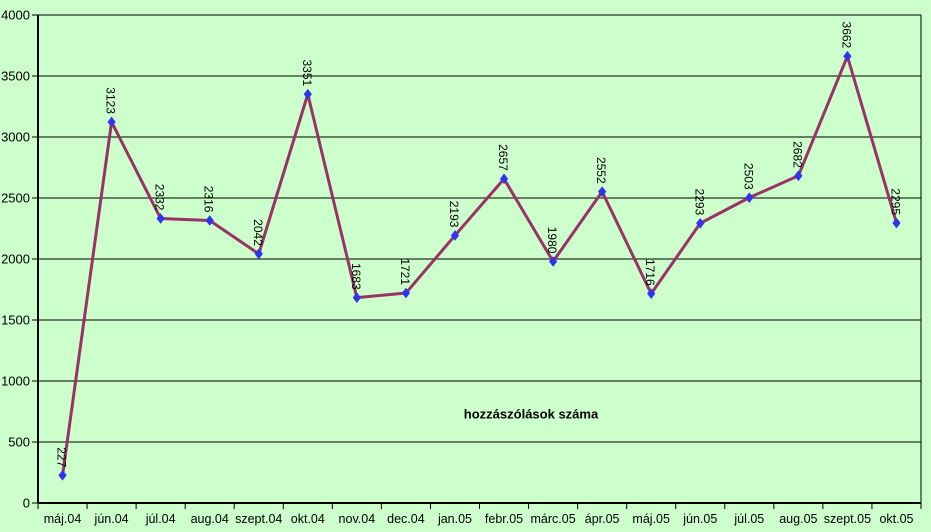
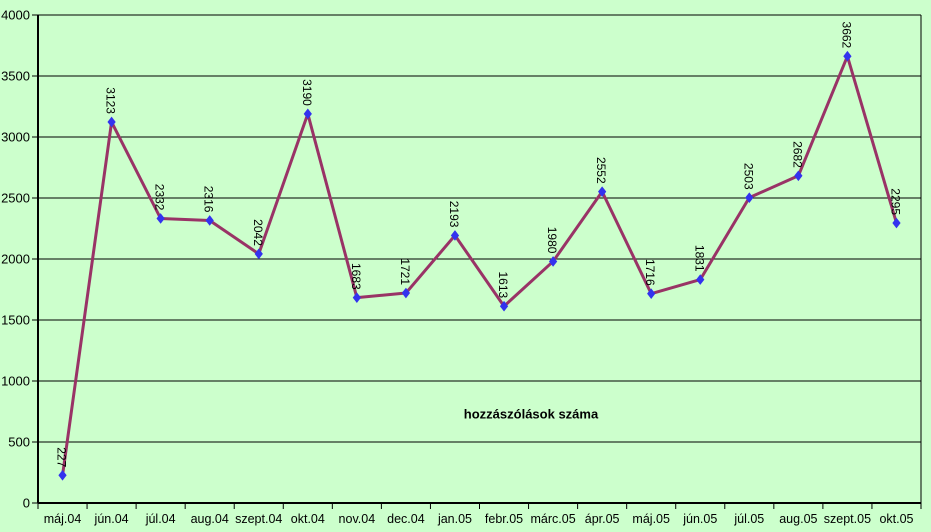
okt.04: 3351 -> 3190
febr.05: 2657 -> 1613
jún.05: 2293 -> 1831
